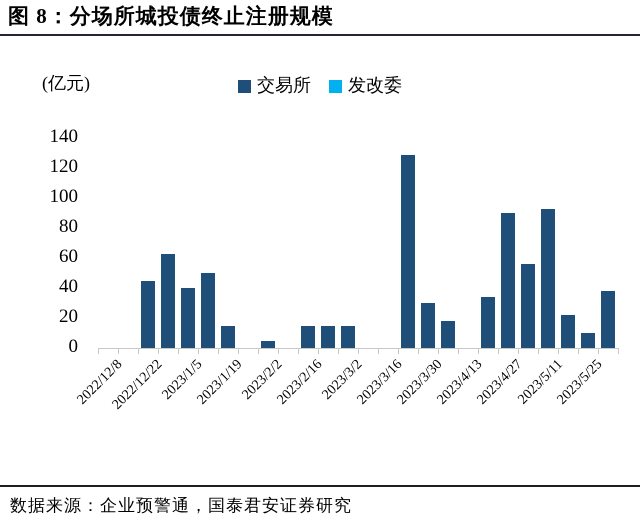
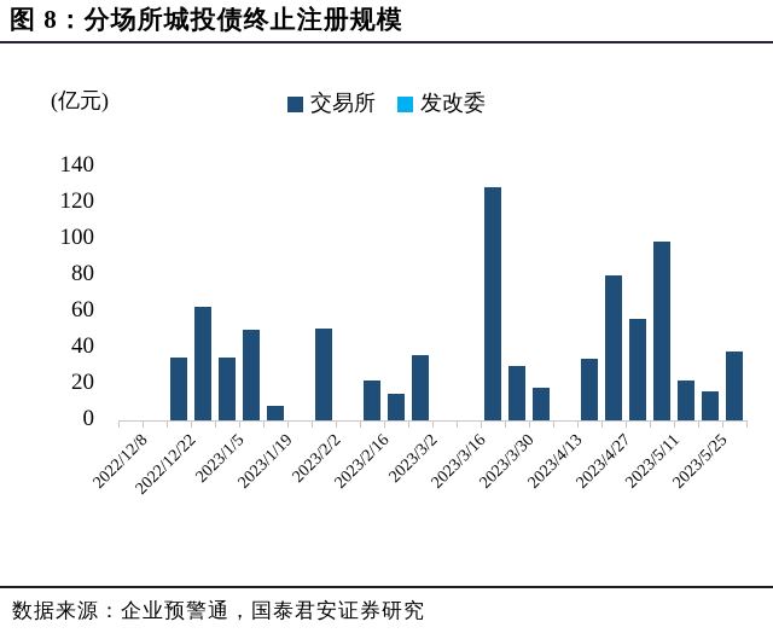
交易所/2022/12/22: 45 -> 35
交易所/2023/1/5: 40 -> 35
交易所/2023/1/19: 15 -> 8
交易所/2023/2/2: 5 -> 51
交易所/2023/2/16: 15 -> 22
交易所/2023/3/2: 15 -> 36
交易所/2023/4/27: 90 -> 80
交易所/2023/5/11: 93 -> 99
交易所/2023/5/25: 10 -> 16
